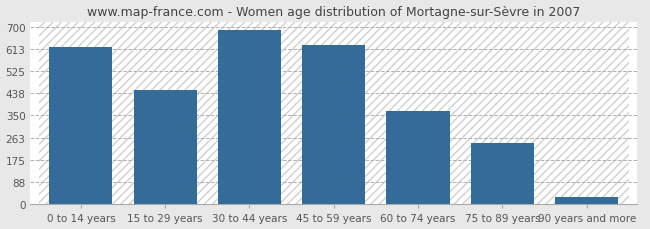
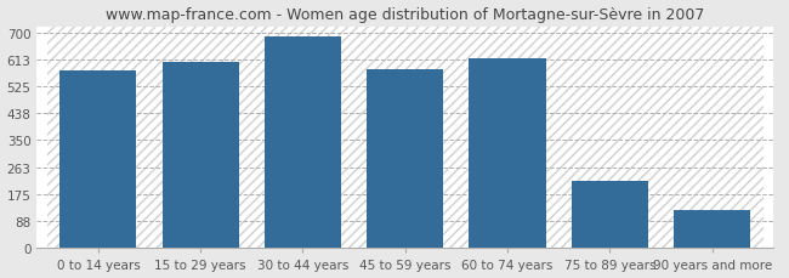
0 to 14 years: 621 -> 575
15 to 29 years: 449 -> 605
45 to 59 years: 627 -> 580
60 to 74 years: 369 -> 615
75 to 89 years: 242 -> 220
90 years and more: 31 -> 125
